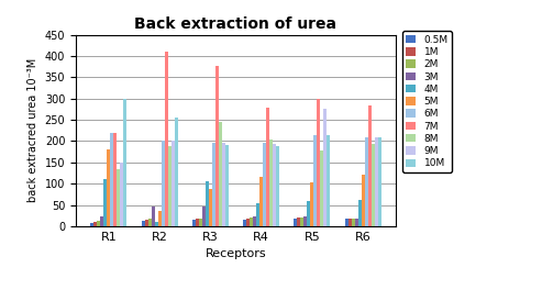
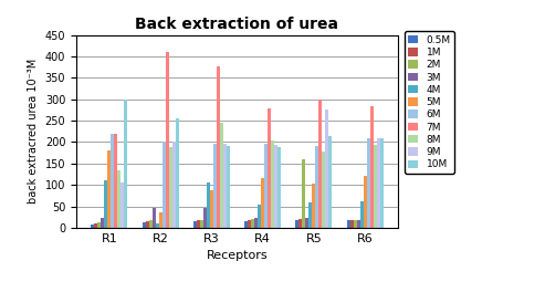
9M/R1: 150 -> 105
2M/R5: 20 -> 160
6M/R5: 215 -> 190
